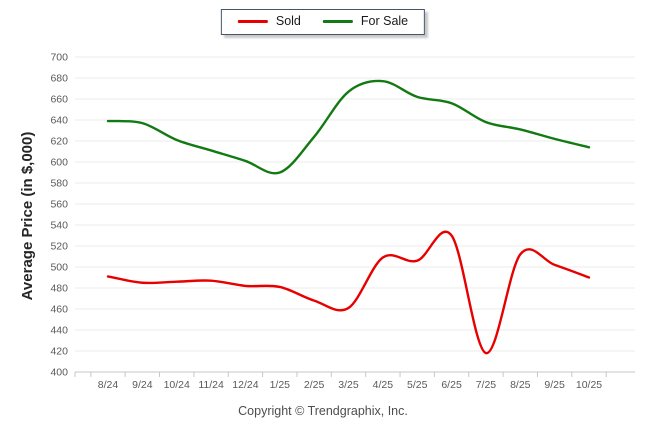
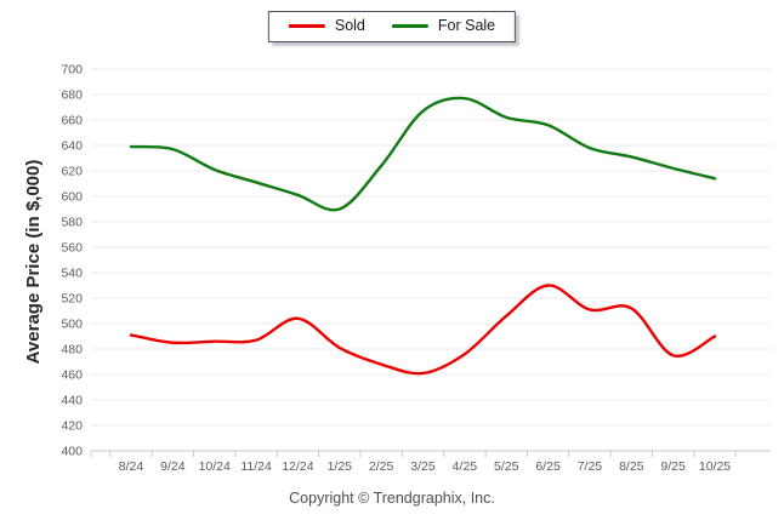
Sold/12/24: 482 -> 504
Sold/4/25: 509 -> 476
Sold/7/25: 418 -> 511
Sold/9/25: 502 -> 475
